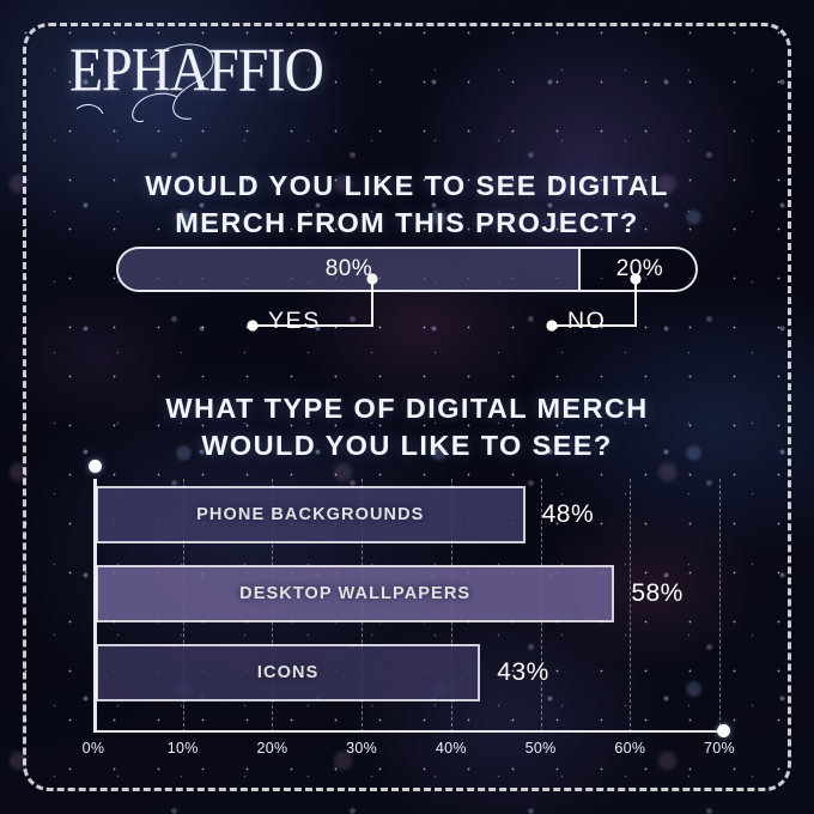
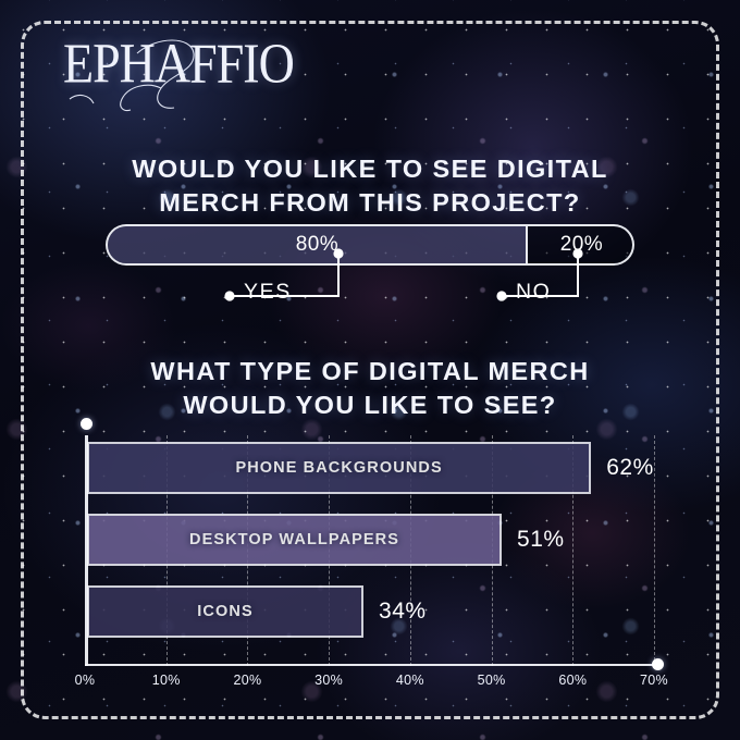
PHONE BACKGROUNDS: 48% -> 62%
DESKTOP WALLPAPERS: 58% -> 51%
ICONS: 43% -> 34%
